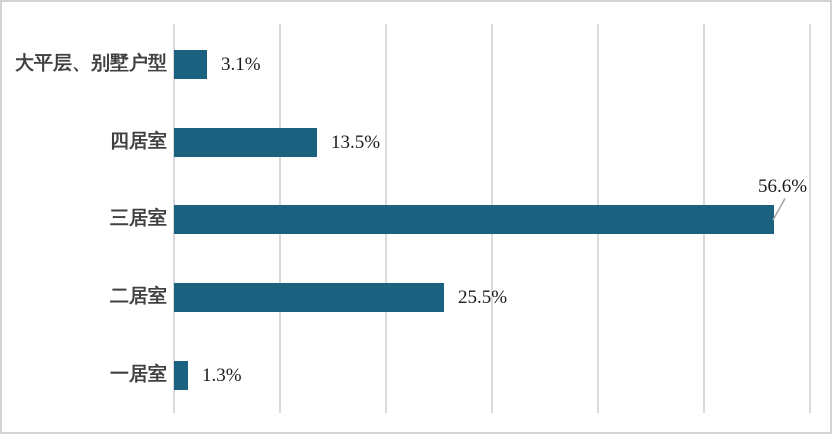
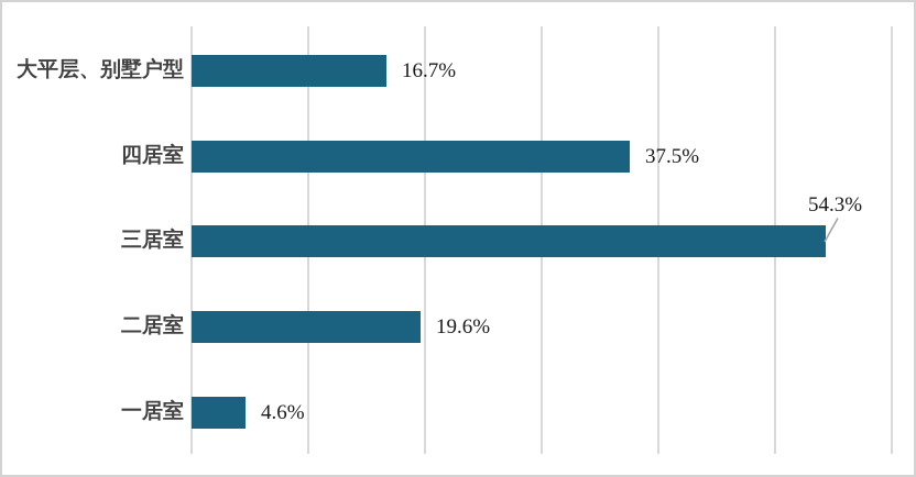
大平层、别墅户型: 3.1% -> 16.7%
四居室: 13.5% -> 37.5%
三居室: 56.6% -> 54.3%
二居室: 25.5% -> 19.6%
一居室: 1.3% -> 4.6%
